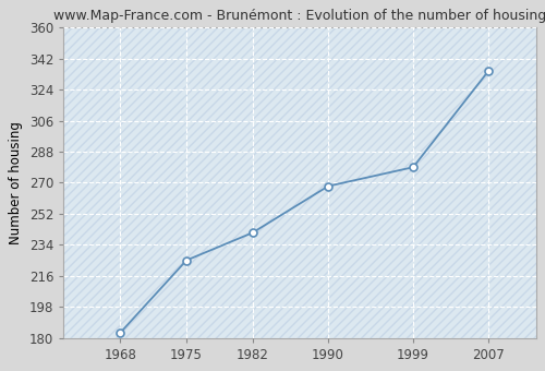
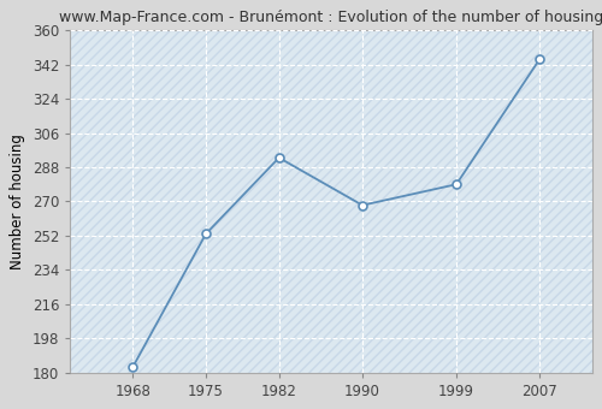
1975: 225 -> 253
1982: 241 -> 293
2007: 335 -> 345
